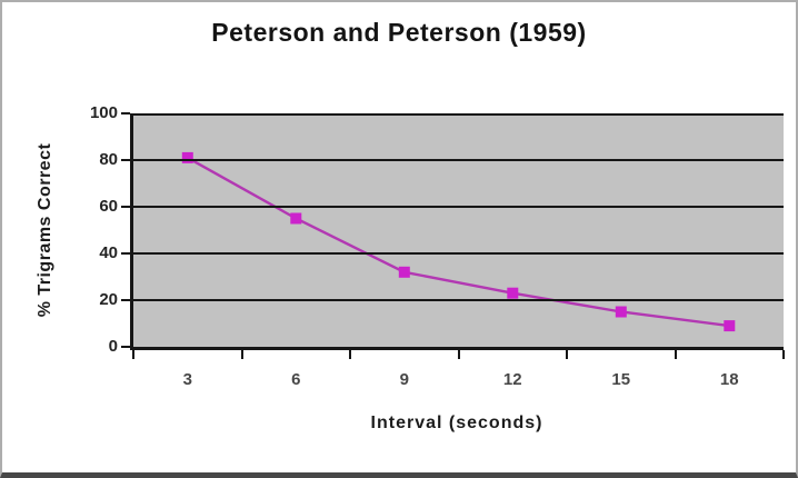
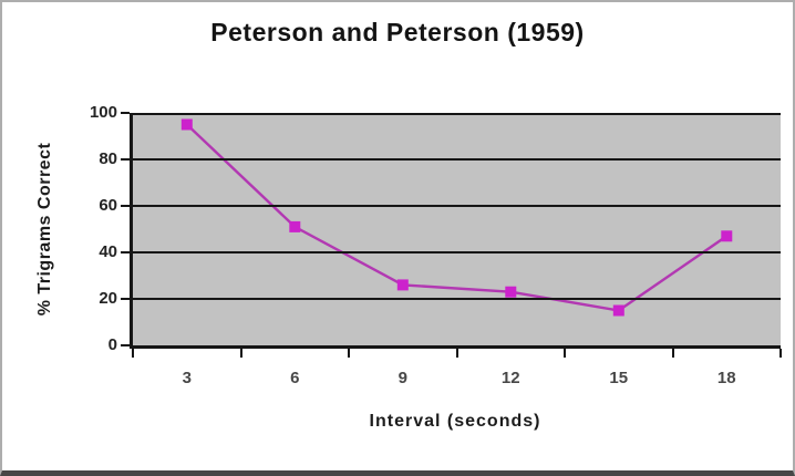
3: 81 -> 95
6: 55 -> 51
9: 32 -> 26
18: 9 -> 47
